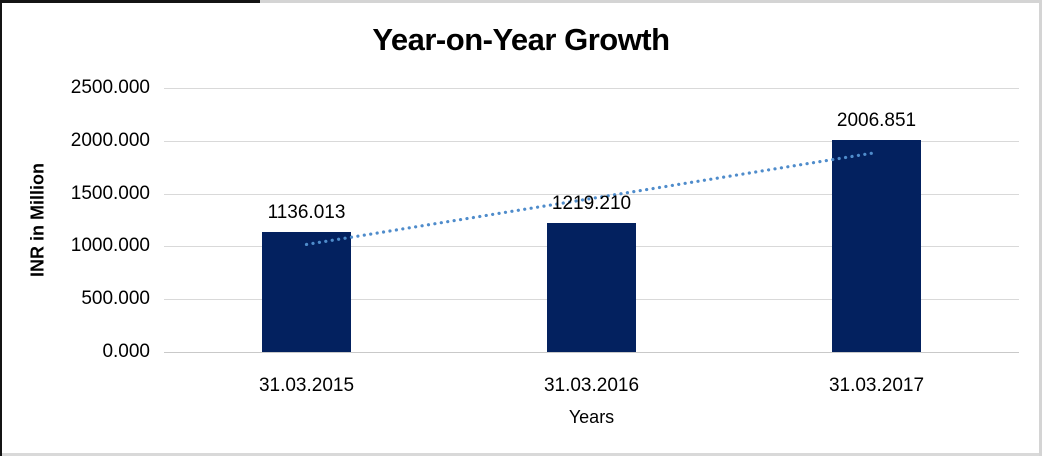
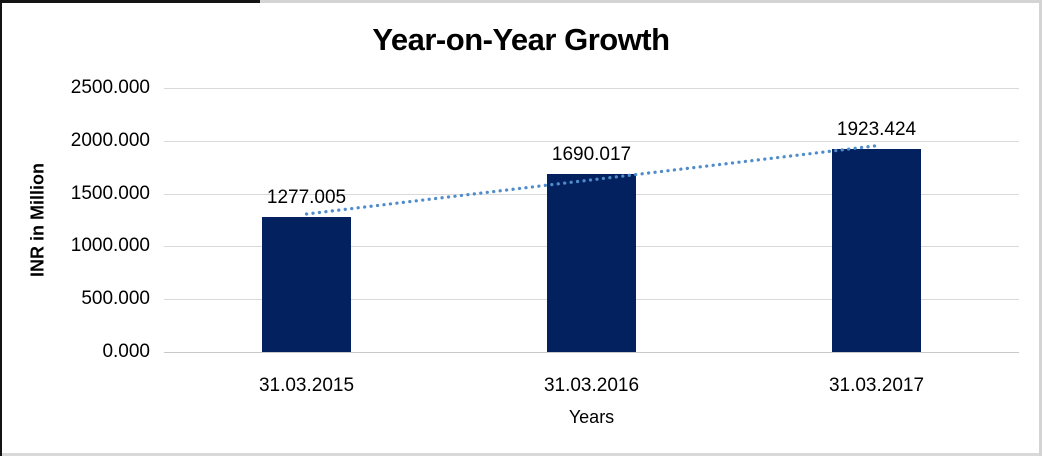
31.03.2015: 1136.013 -> 1277.005
31.03.2016: 1219.210 -> 1690.017
31.03.2017: 2006.851 -> 1923.424
